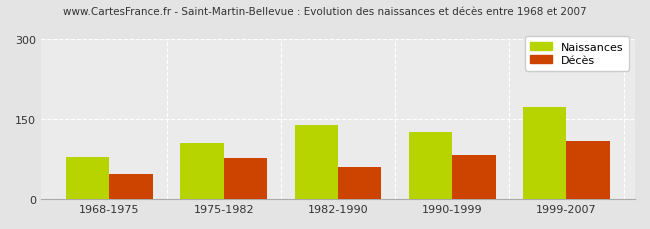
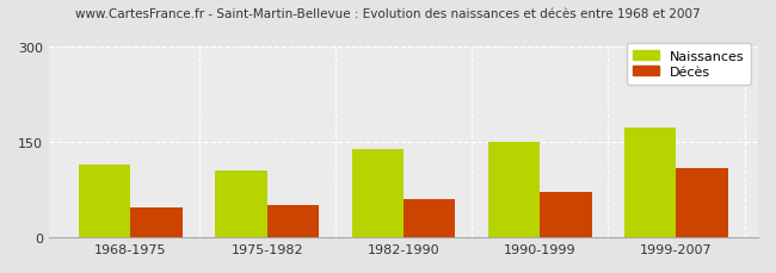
Naissances/1968-1975: 78 -> 115
Décès/1975-1982: 76 -> 50
Naissances/1990-1999: 126 -> 150
Décès/1990-1999: 82 -> 72
